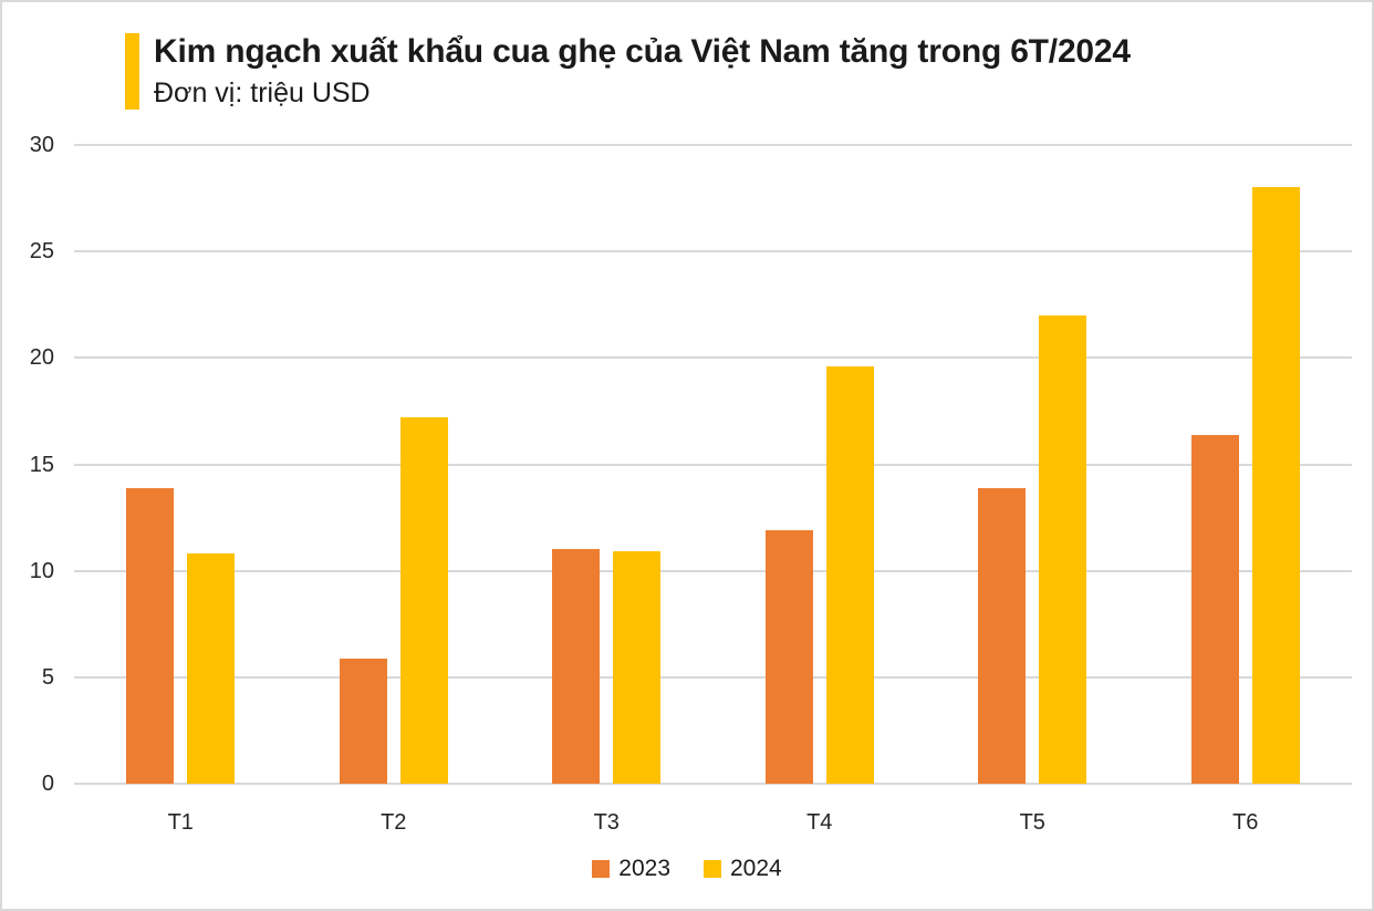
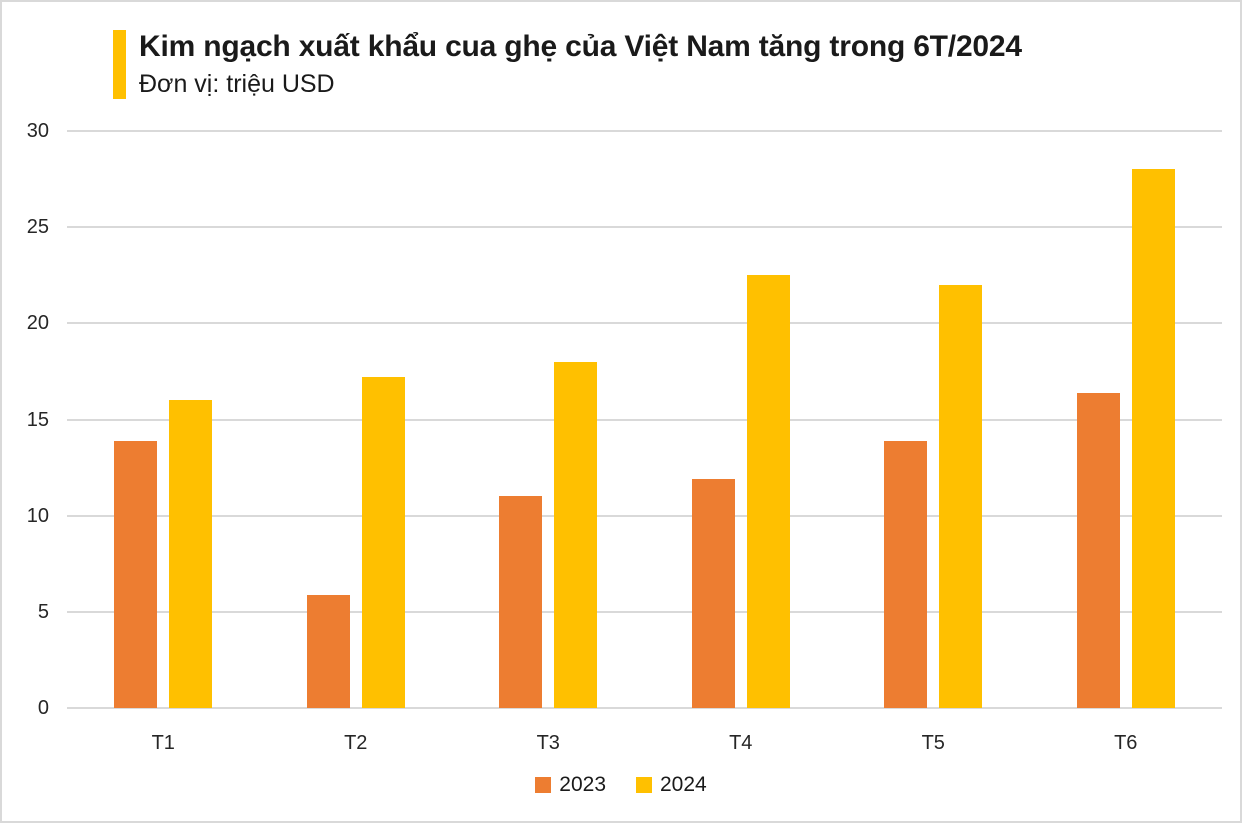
2024/T1: 10.8 -> 16.0
2024/T3: 10.9 -> 18.0
2024/T4: 19.6 -> 22.5
